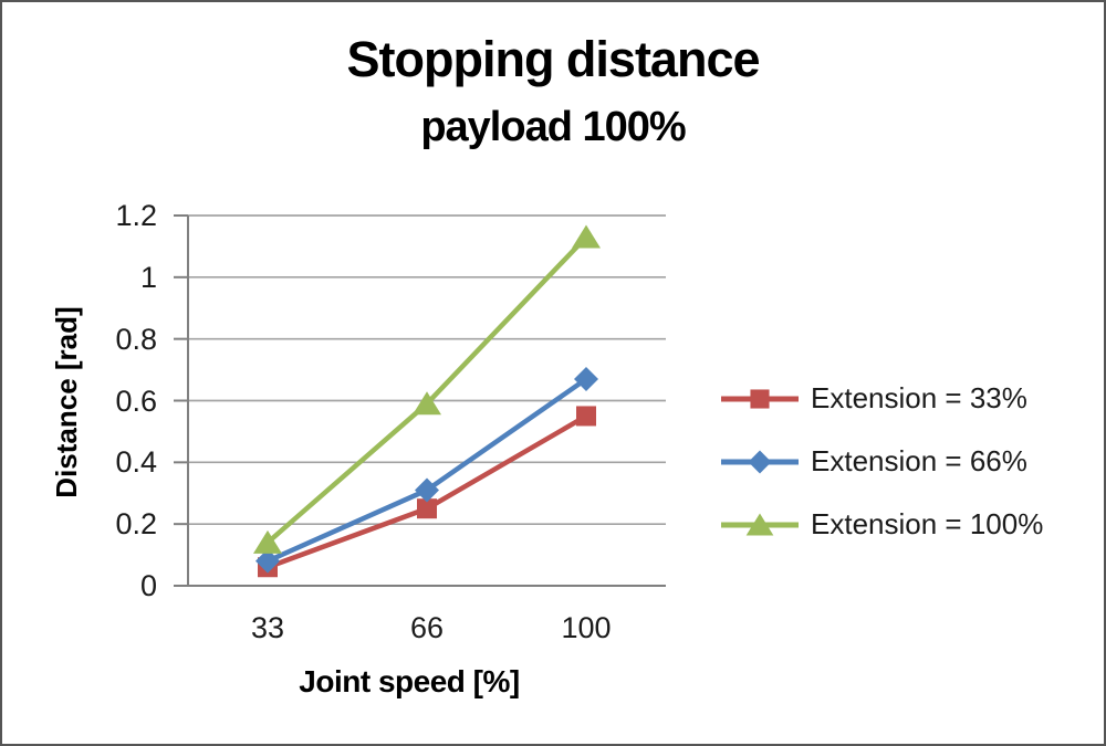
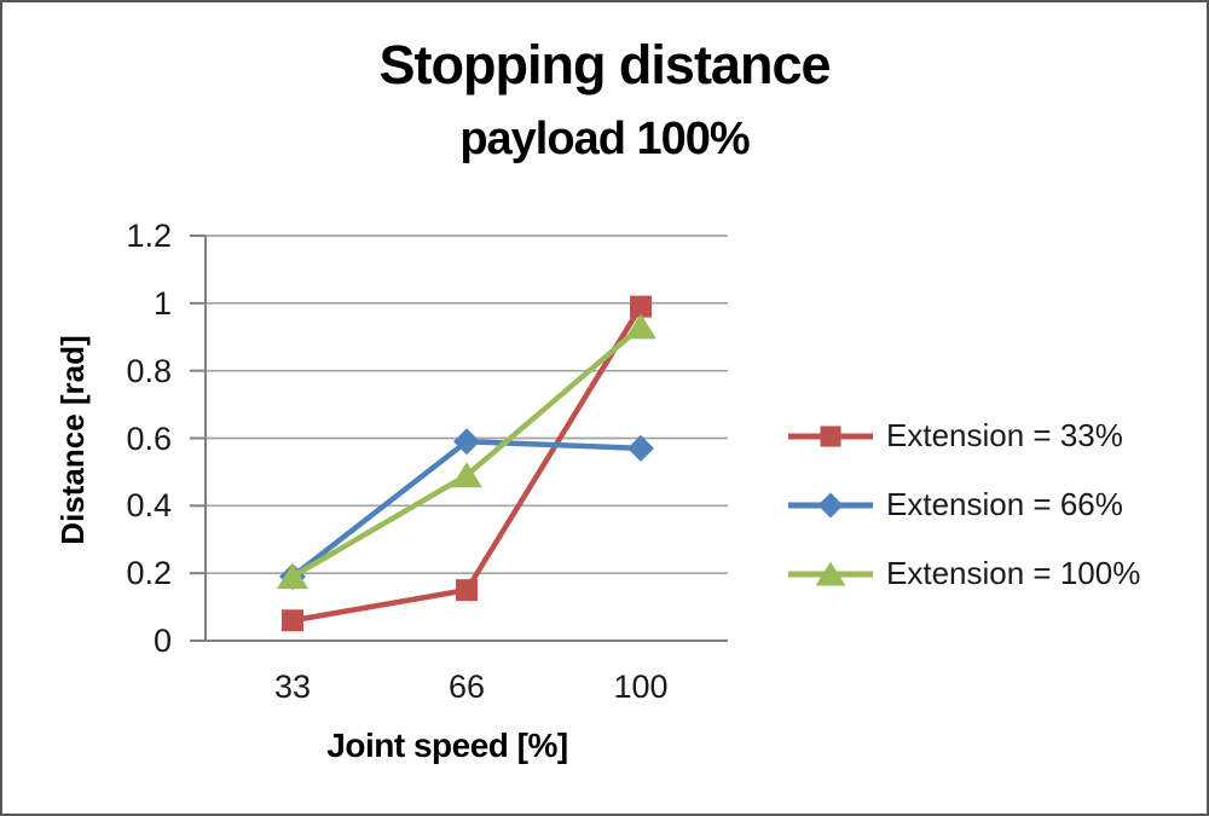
Extension = 66%/33: 0.08 -> 0.19
Extension = 100%/33: 0.14 -> 0.19
Extension = 33%/66: 0.25 -> 0.15
Extension = 66%/66: 0.31 -> 0.59
Extension = 100%/66: 0.59 -> 0.49
Extension = 33%/100: 0.55 -> 0.99
Extension = 66%/100: 0.67 -> 0.57
Extension = 100%/100: 1.13 -> 0.93
